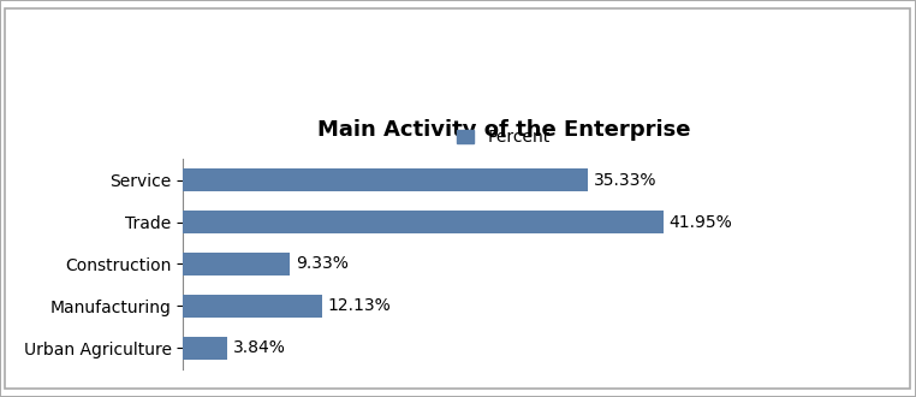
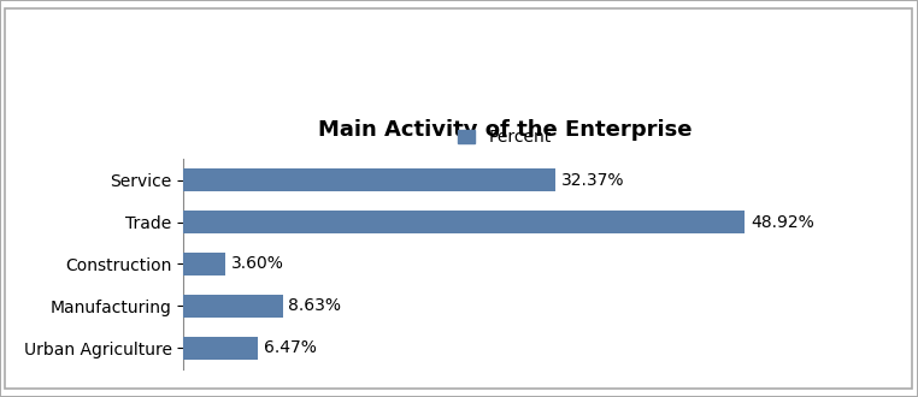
Service: 35.33% -> 32.37%
Trade: 41.95% -> 48.92%
Construction: 9.33% -> 3.60%
Manufacturing: 12.13% -> 8.63%
Urban Agriculture: 3.84% -> 6.47%
